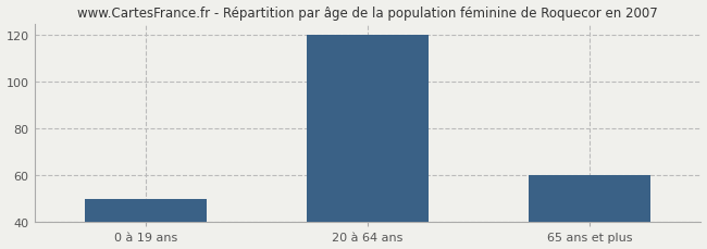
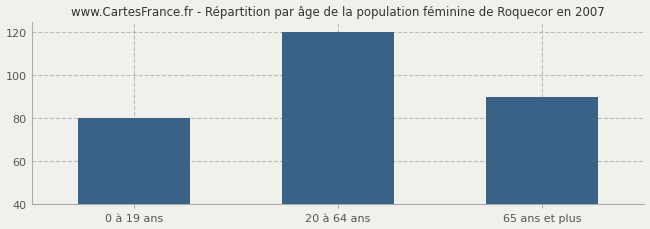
0 à 19 ans: 50 -> 80
65 ans et plus: 60 -> 90
